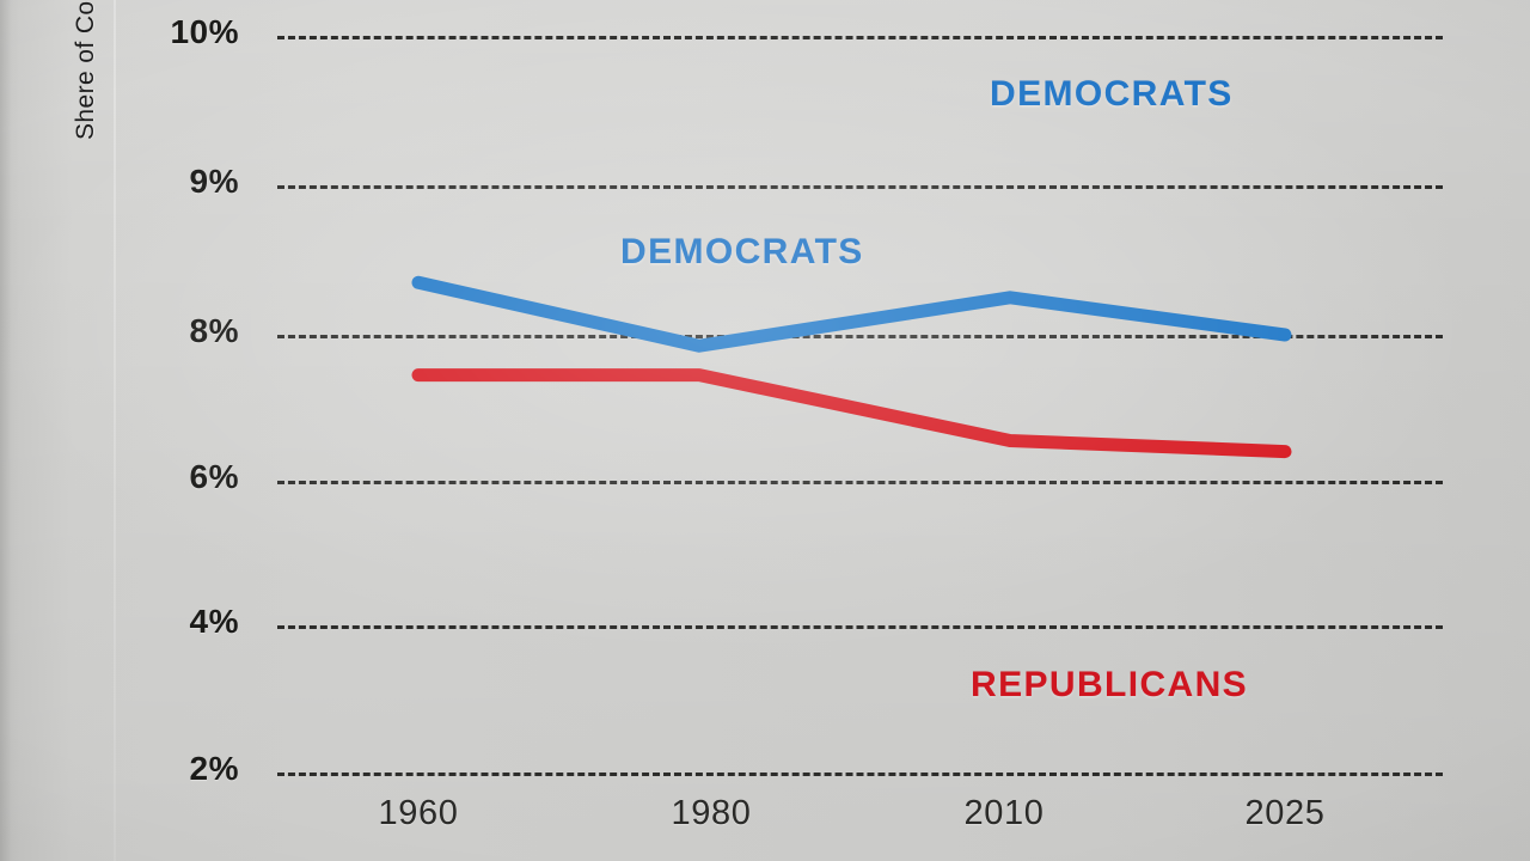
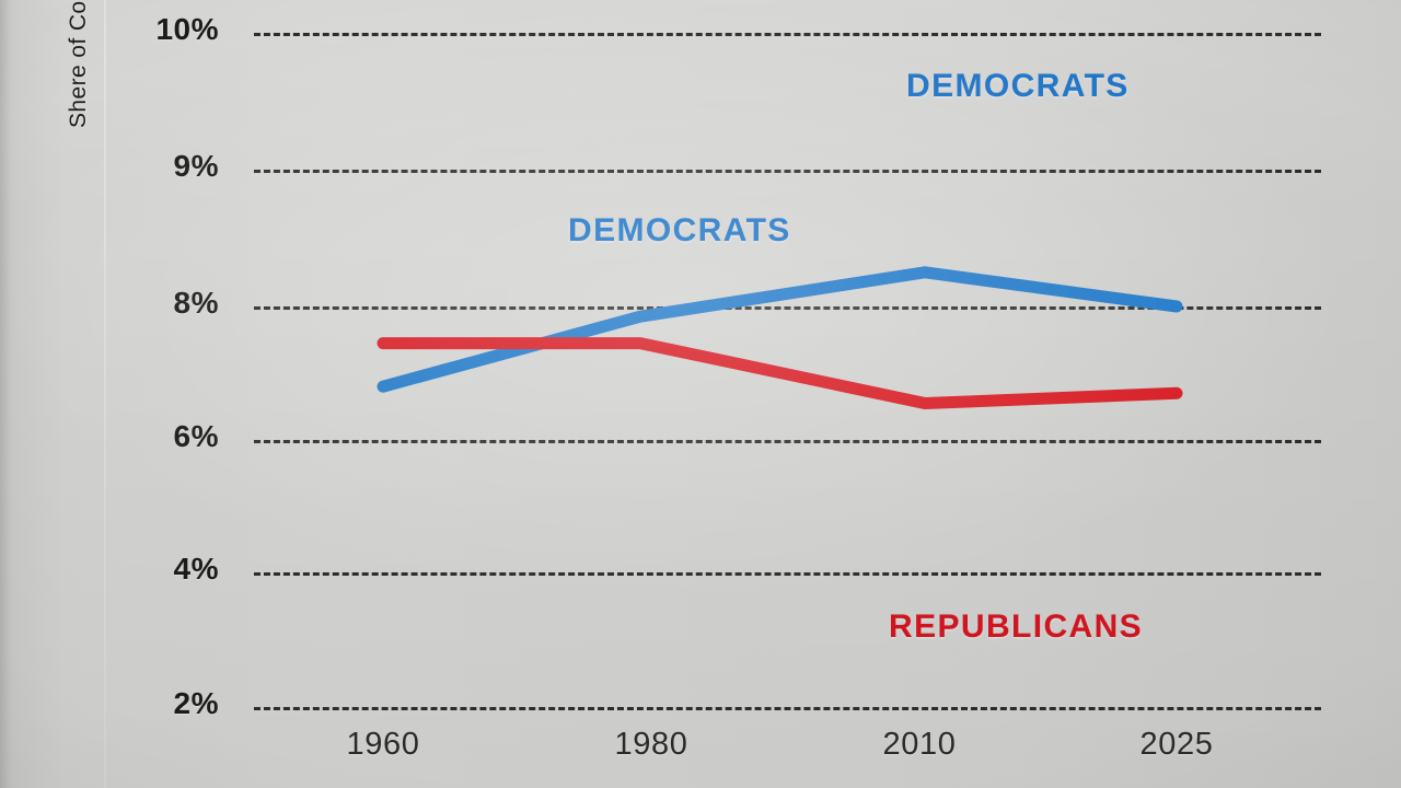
DEMOCRATS/1960: 8.3% -> 6.8%
REPUBLICANS/2025: 6.4% -> 6.7%
